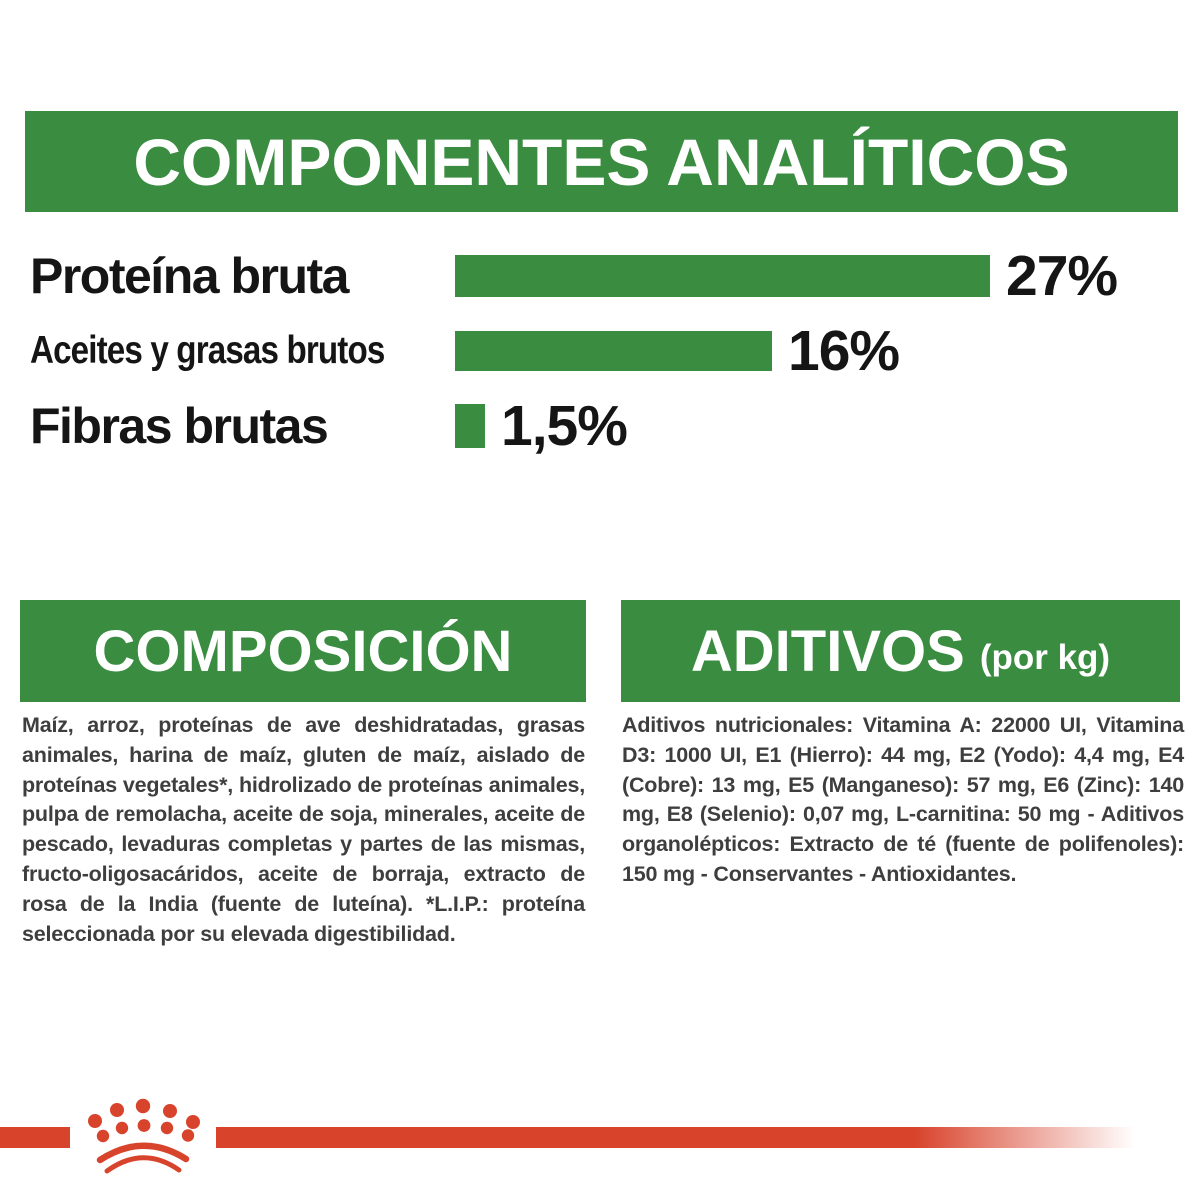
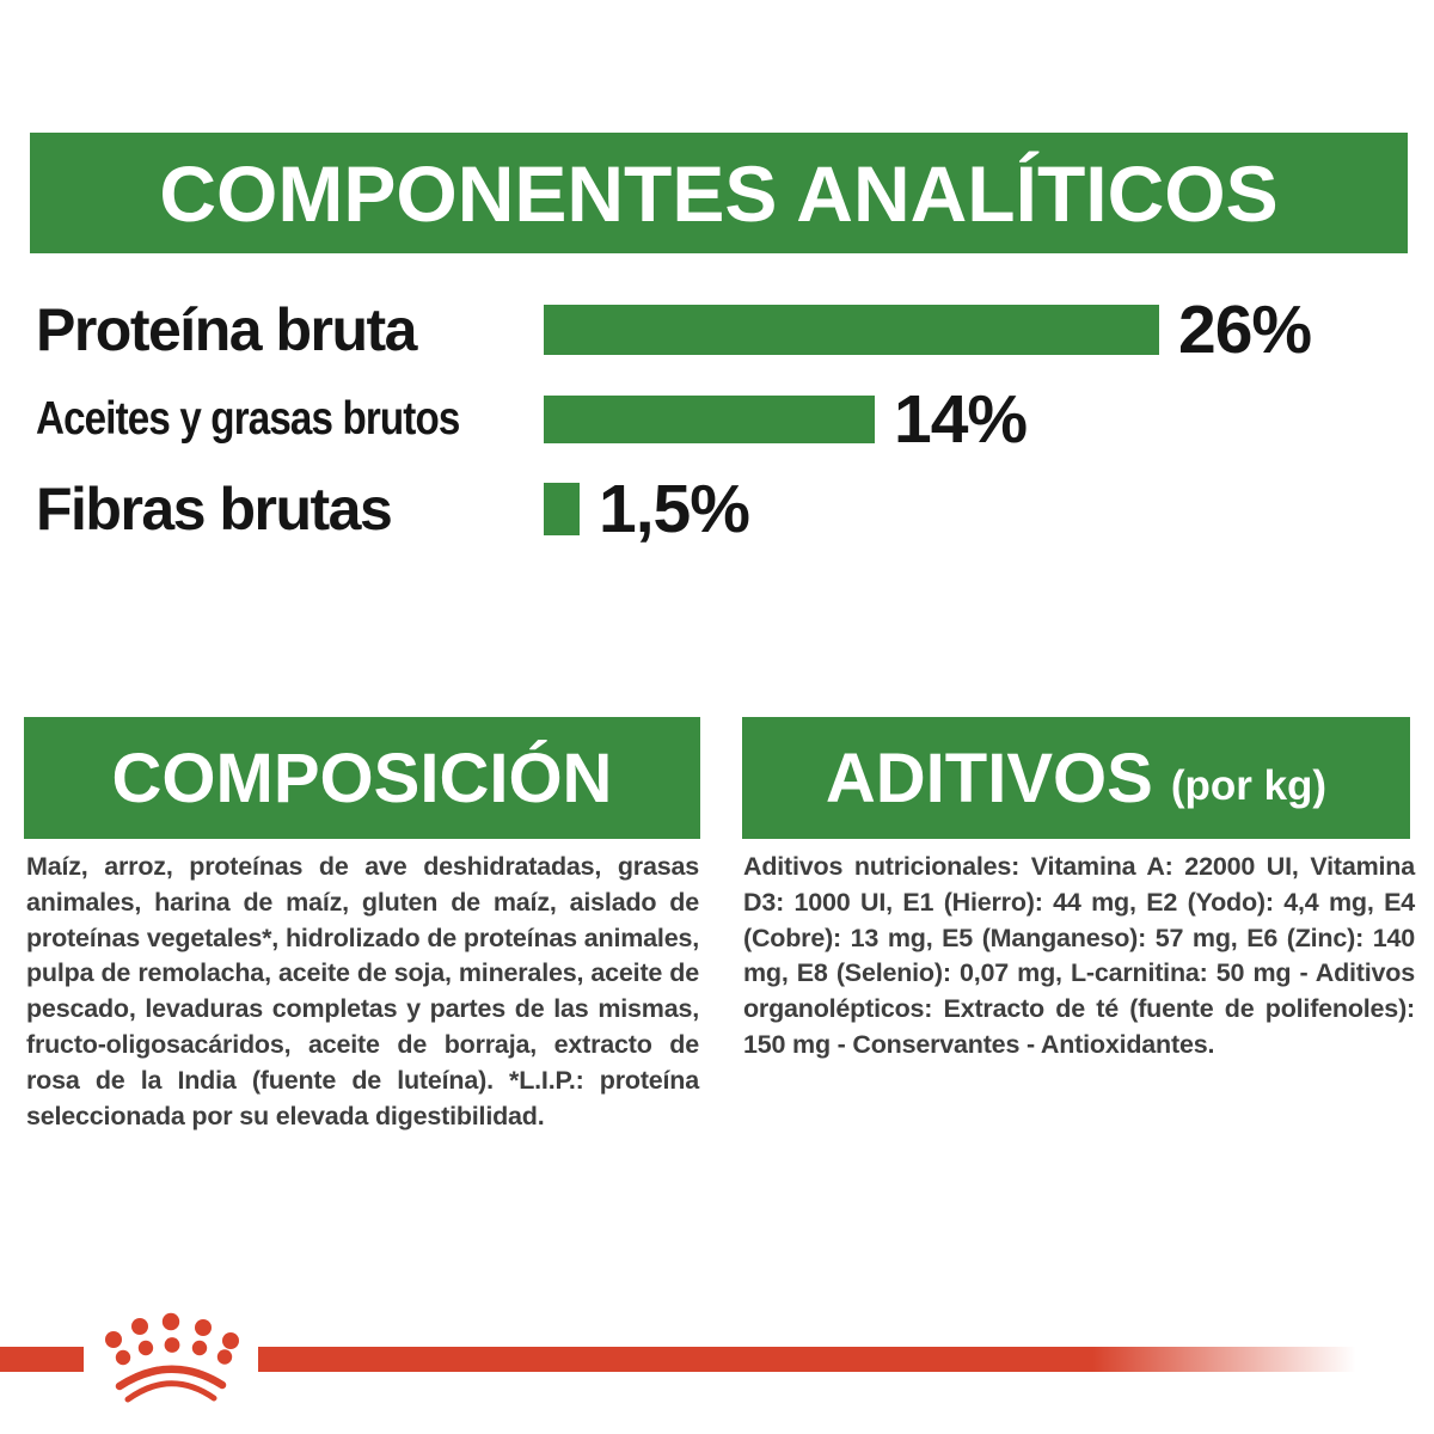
Proteína bruta: 27% -> 26%
Aceites y grasas brutos: 16% -> 14%
